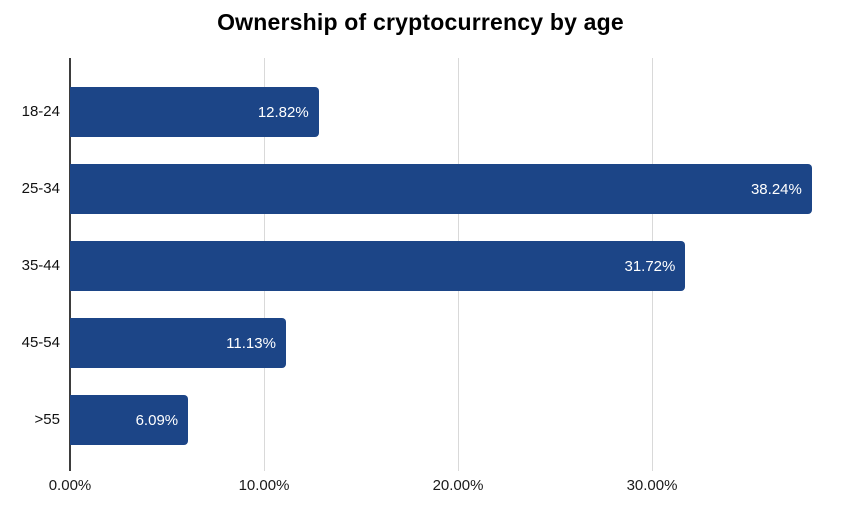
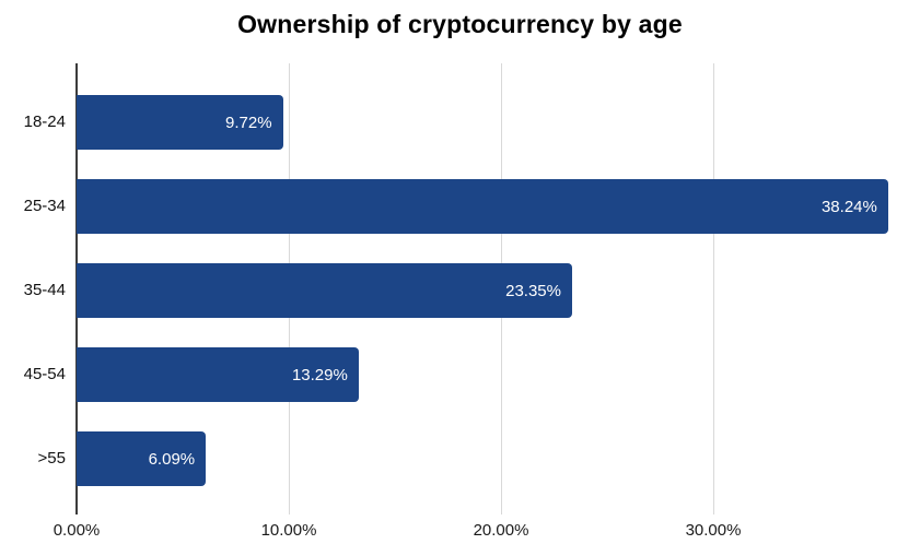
18-24: 12.82% -> 9.72%
35-44: 31.72% -> 23.35%
45-54: 11.13% -> 13.29%
